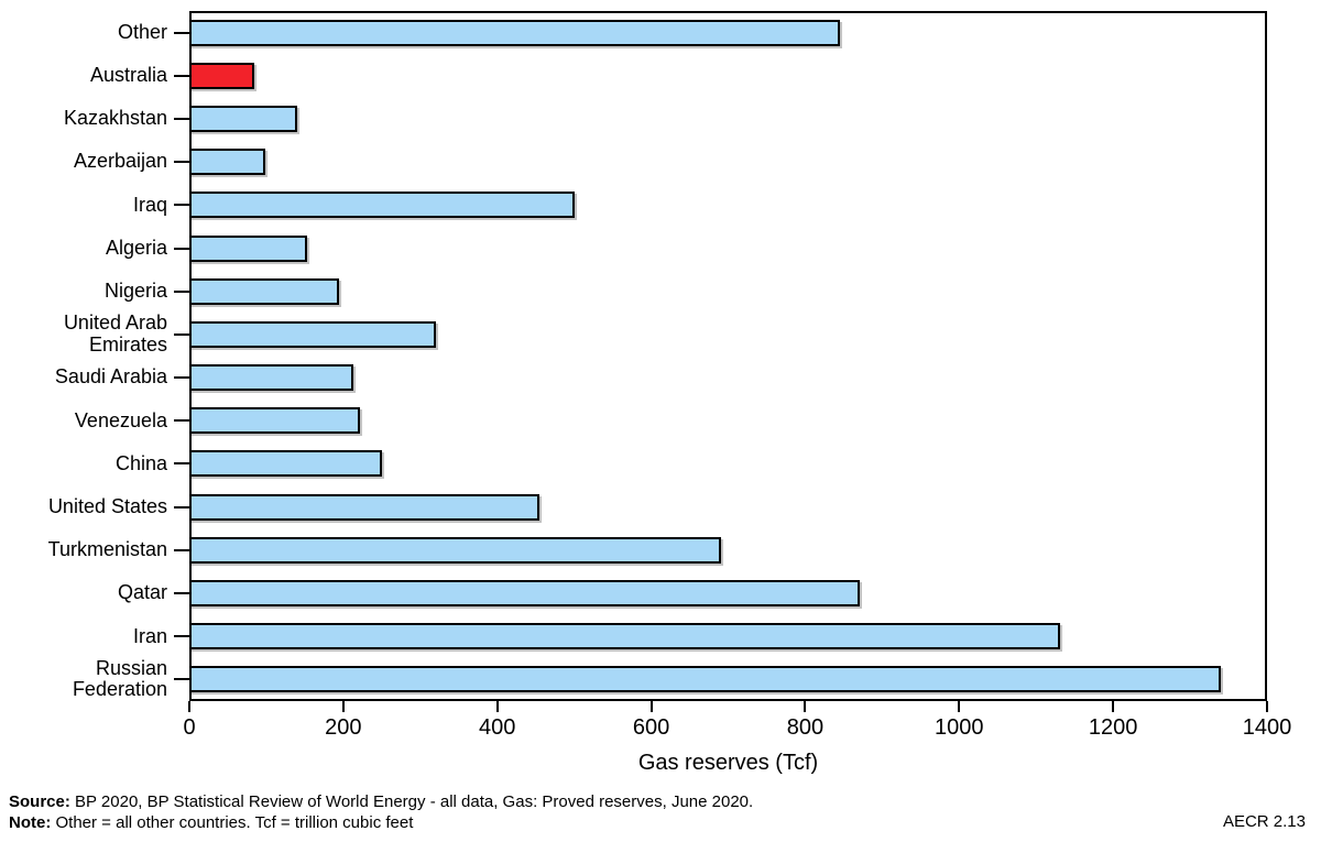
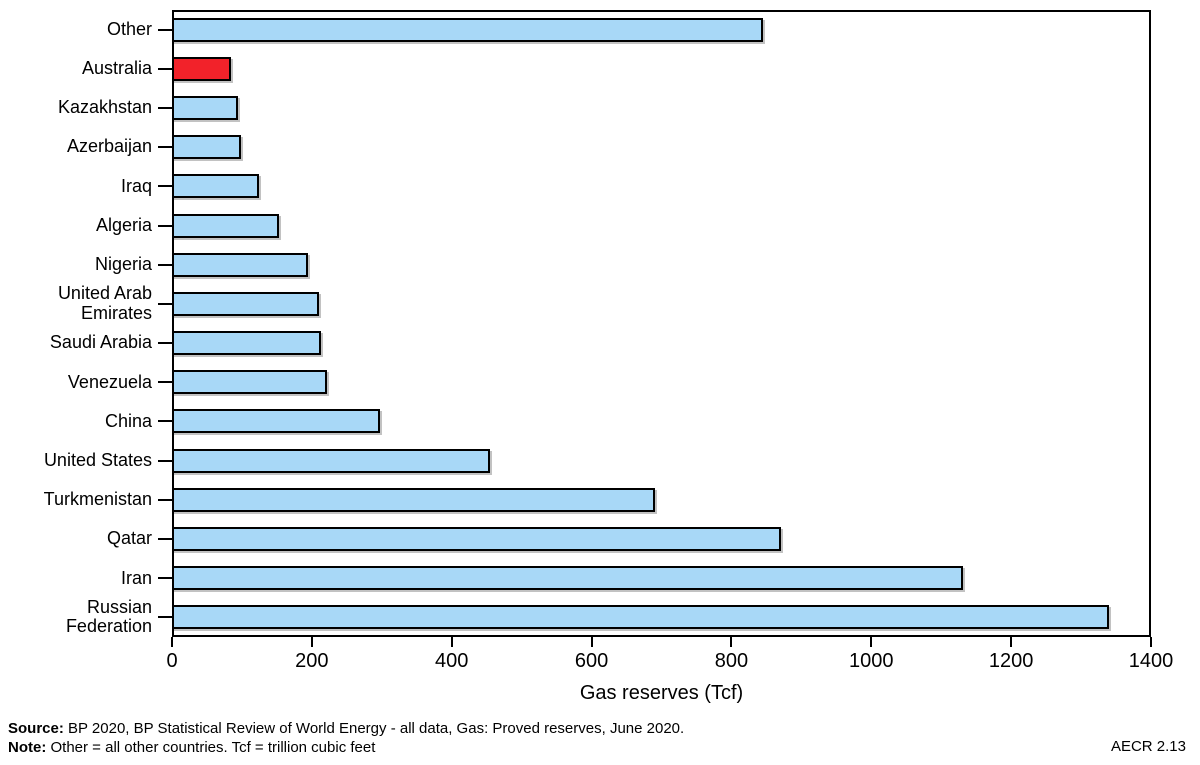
Kazakhstan: 140 -> 100
Iraq: 500 -> 120
United Arab Emirates: 320 -> 210
China: 250 -> 300
